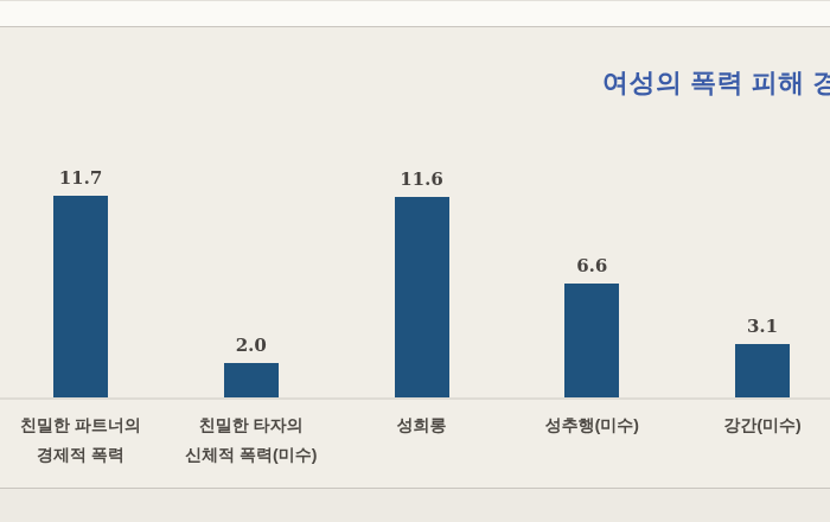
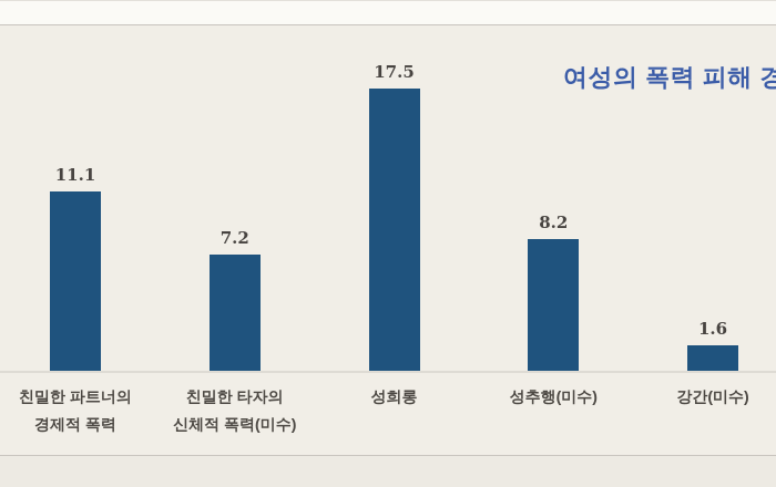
친밀한 파트너의 경제적 폭력: 11.7 -> 11.1
친밀한 타자의 신체적 폭력(미수): 2.0 -> 7.2
성희롱: 11.6 -> 17.5
성추행(미수): 6.6 -> 8.2
강간(미수): 3.1 -> 1.6
